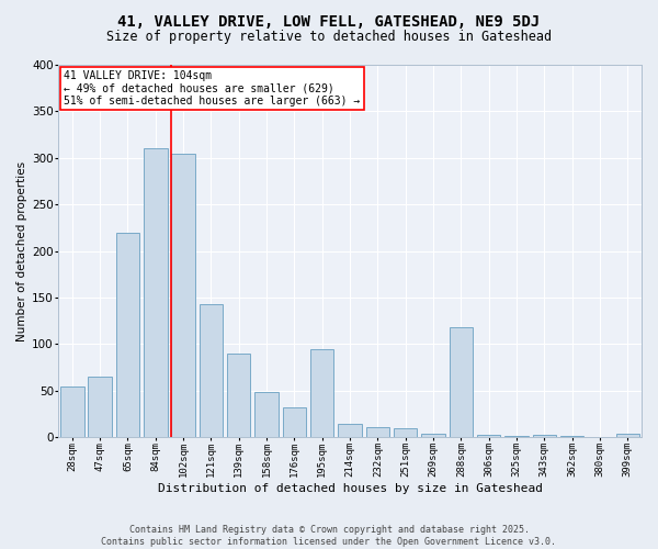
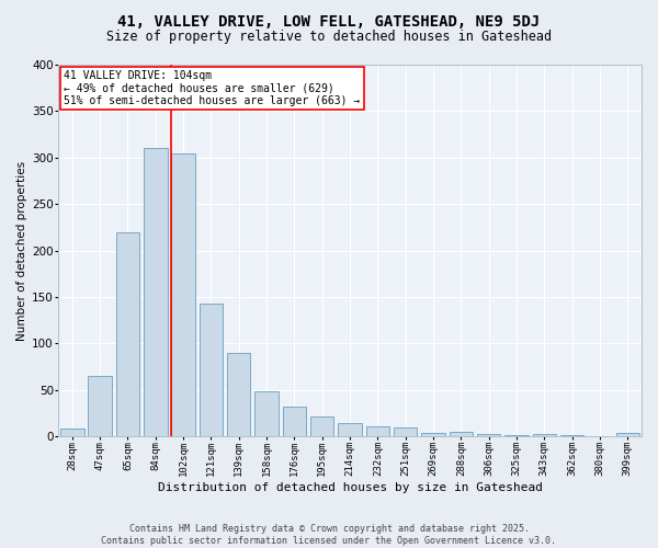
28sqm: 54 -> 8
195sqm: 94 -> 21
288sqm: 118 -> 5
